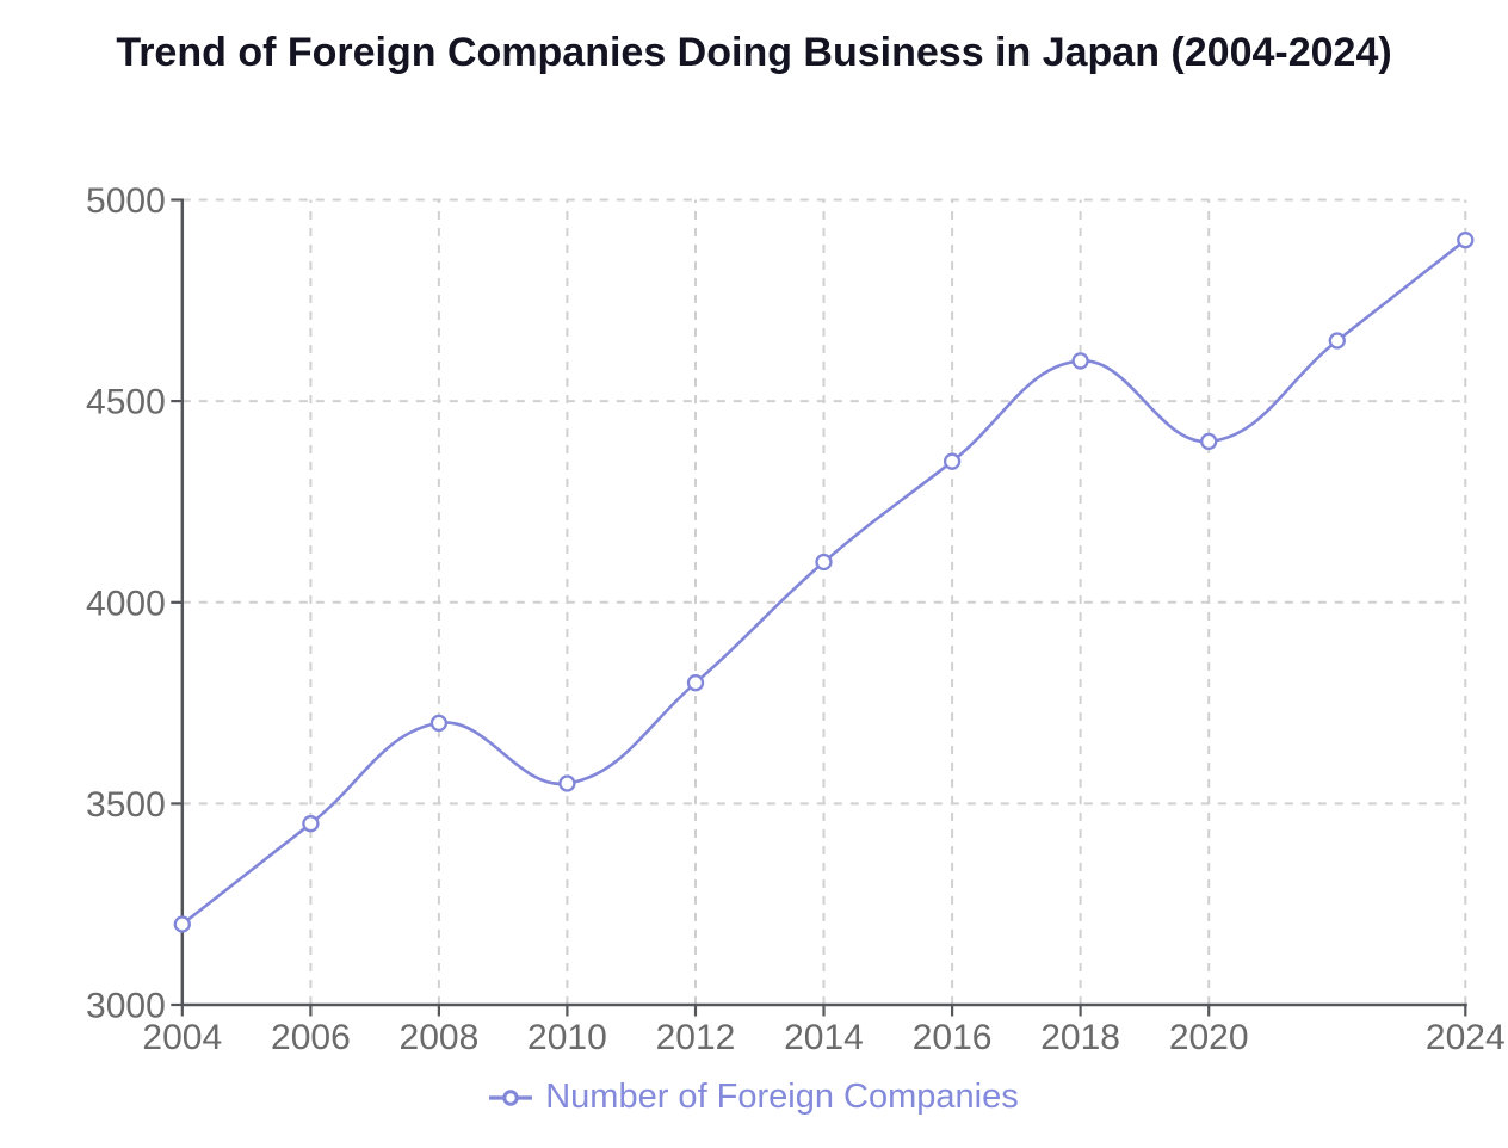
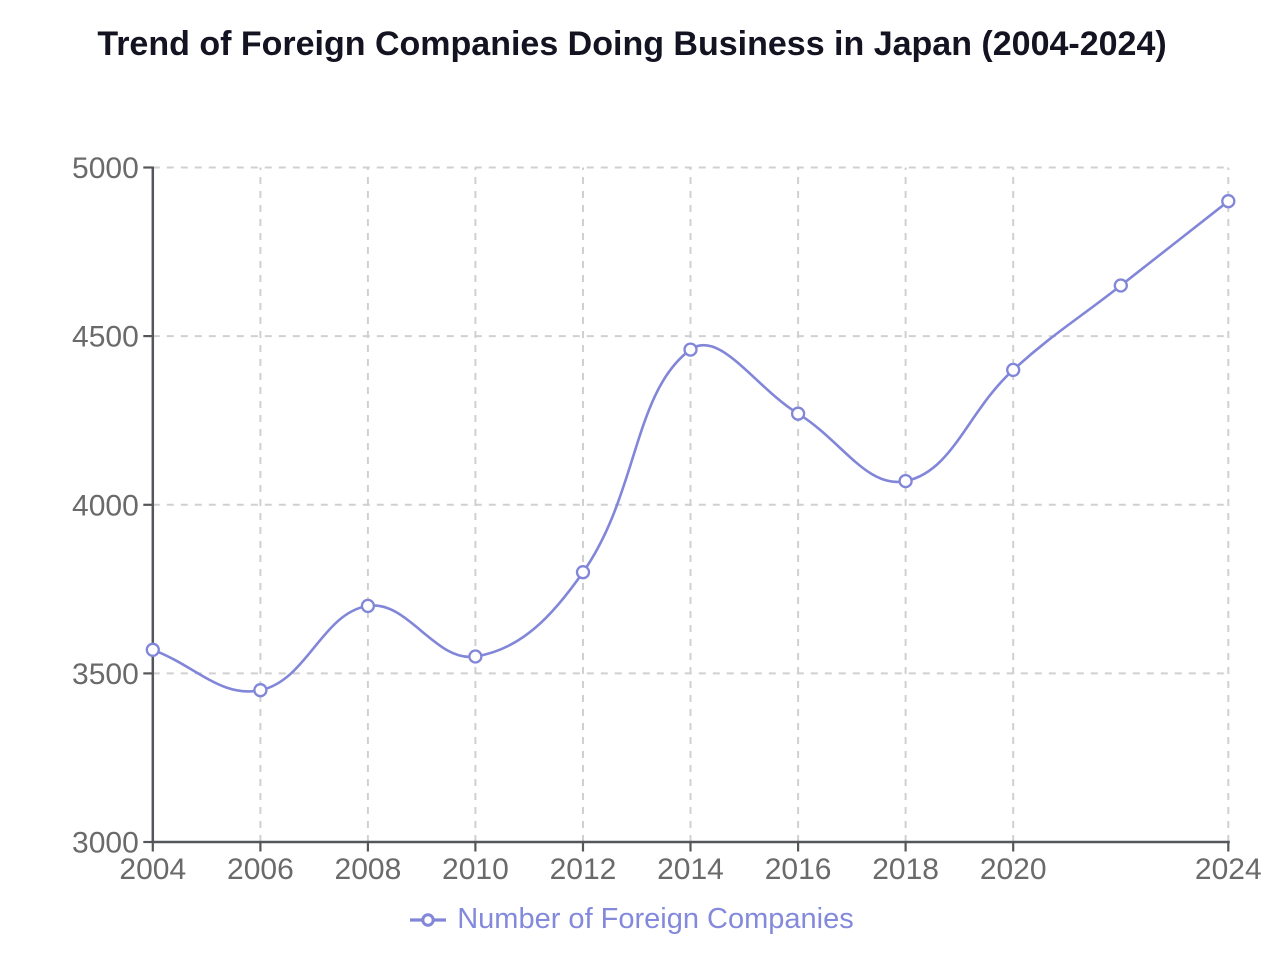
2004: 3200 -> 3570
2014: 4100 -> 4460
2016: 4350 -> 4270
2018: 4600 -> 4070
